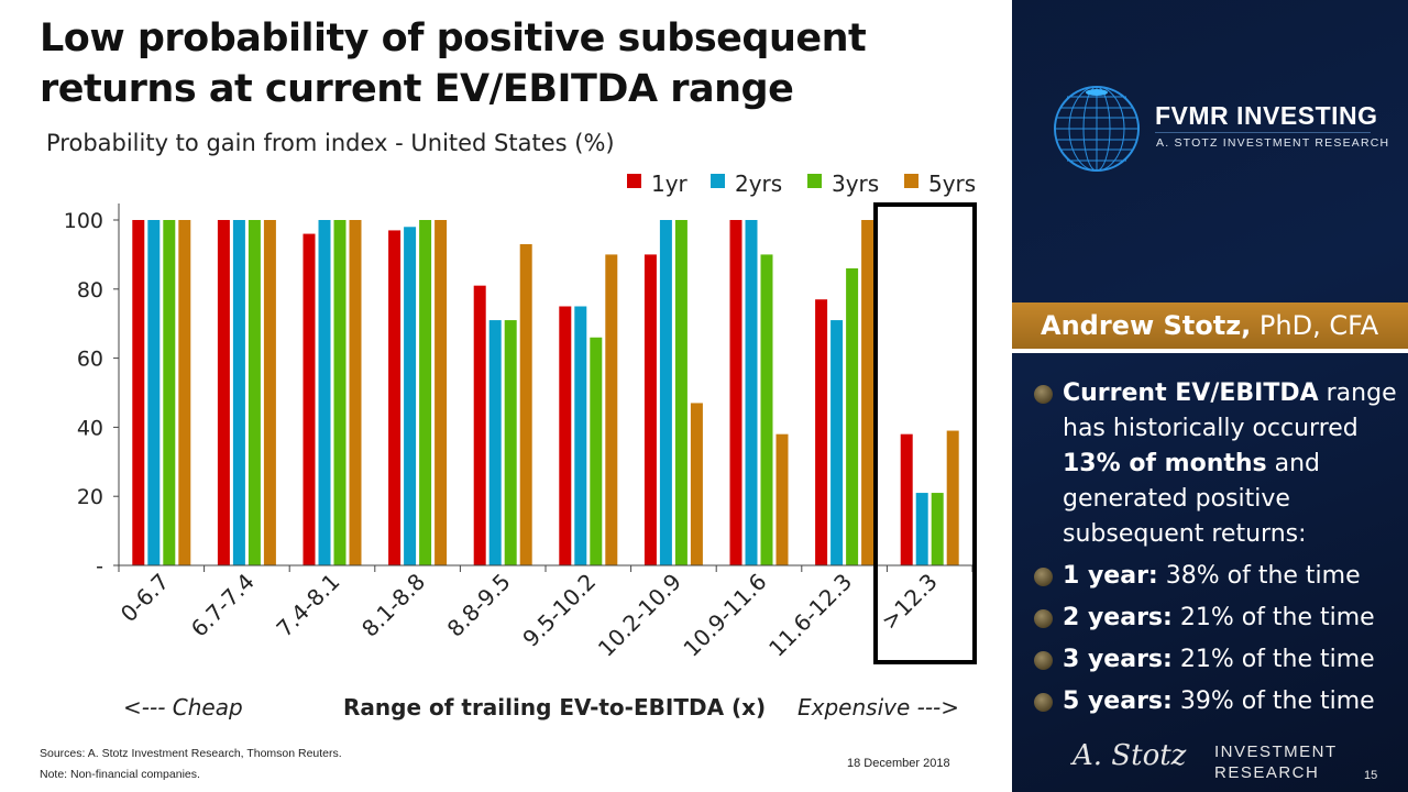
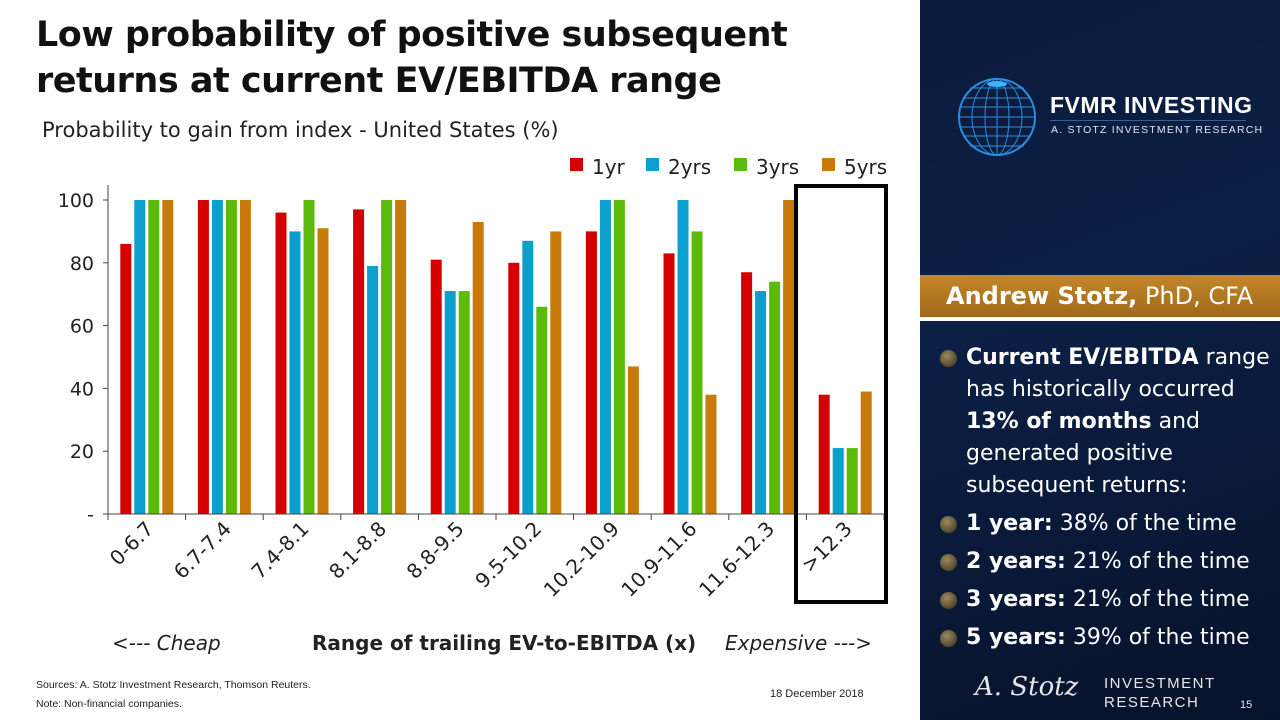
1yr/0-6.7: 100 -> 86
2yrs/7.4-8.1: 100 -> 90
5yrs/7.4-8.1: 100 -> 91
2yrs/8.1-8.8: 98 -> 79
1yr/9.5-10.2: 75 -> 80
2yrs/9.5-10.2: 75 -> 87
1yr/10.9-11.6: 100 -> 83
3yrs/11.6-12.3: 86 -> 74
